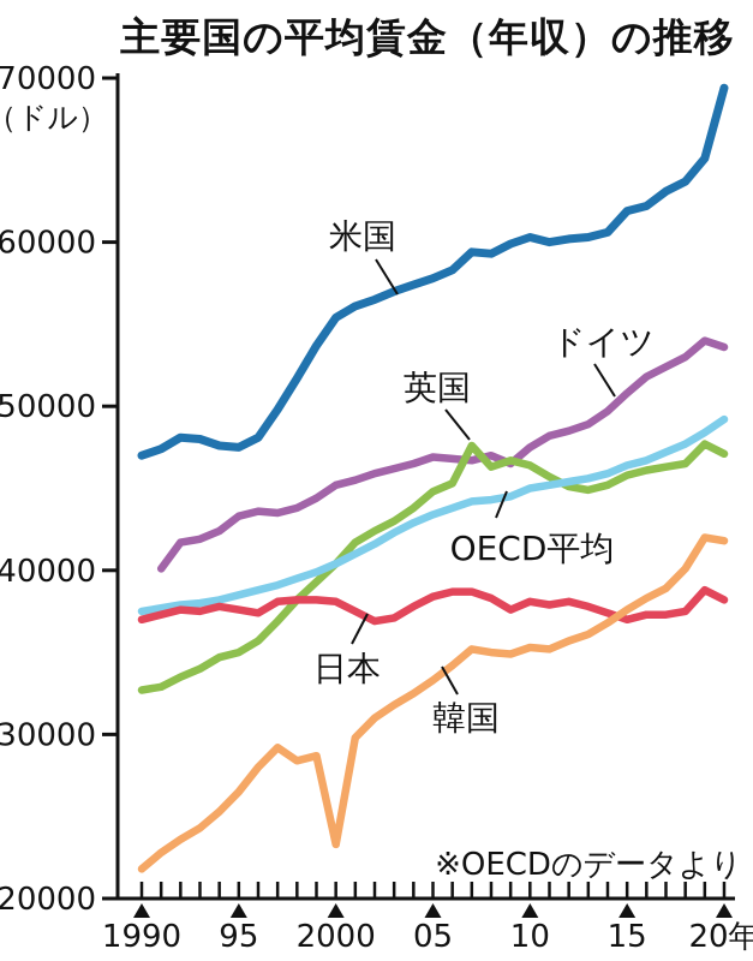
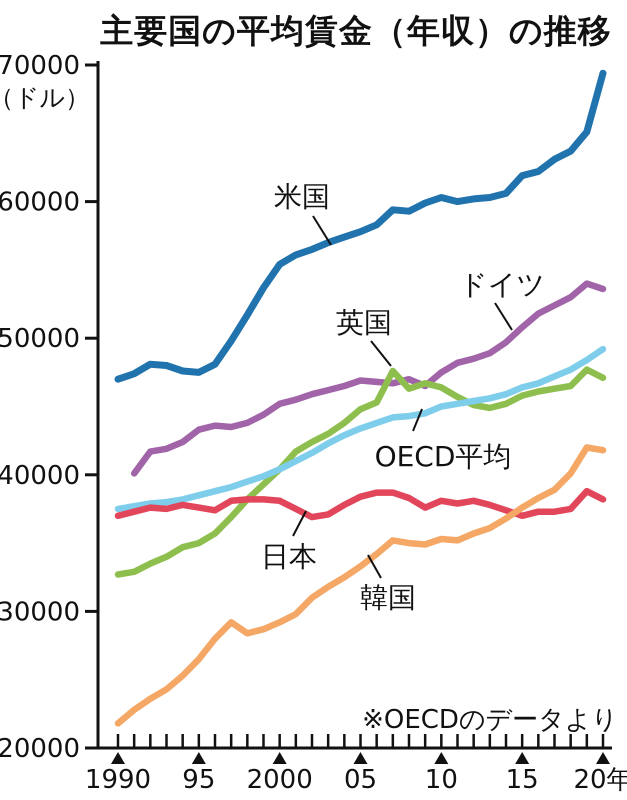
韓国/2000: 23300 -> 29200
